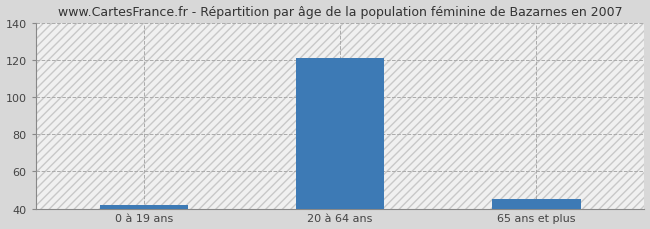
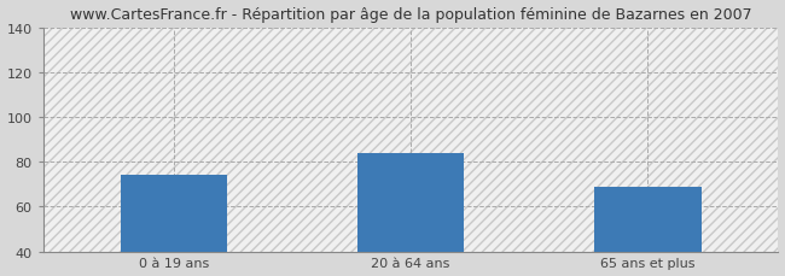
0 à 19 ans: 42 -> 74
20 à 64 ans: 121 -> 84
65 ans et plus: 45 -> 69
